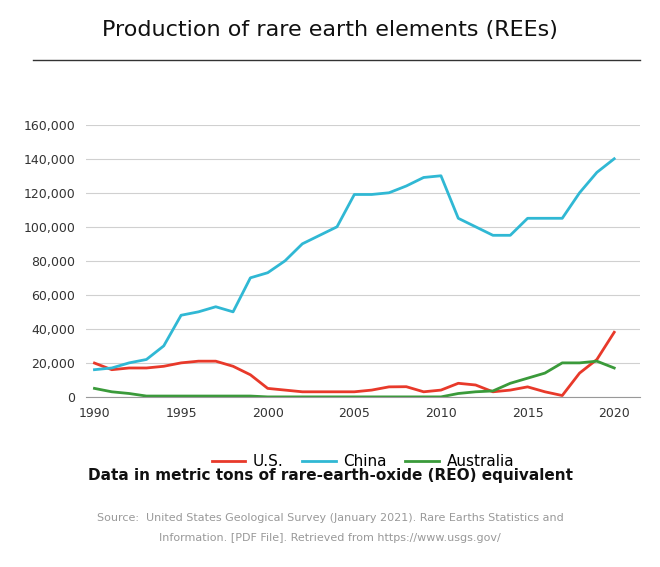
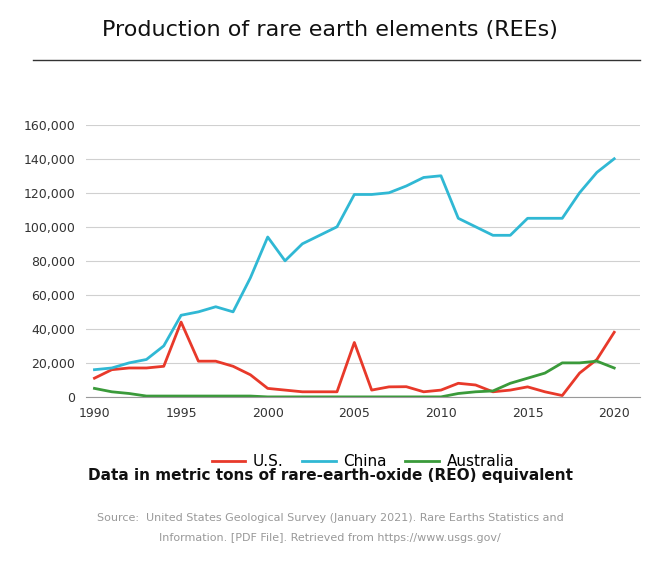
U.S./1990: 20,000 -> 11,000
U.S./1995: 20,000 -> 44,000
China/2000: 73,000 -> 94,000
U.S./2005: 3,000 -> 32,000
